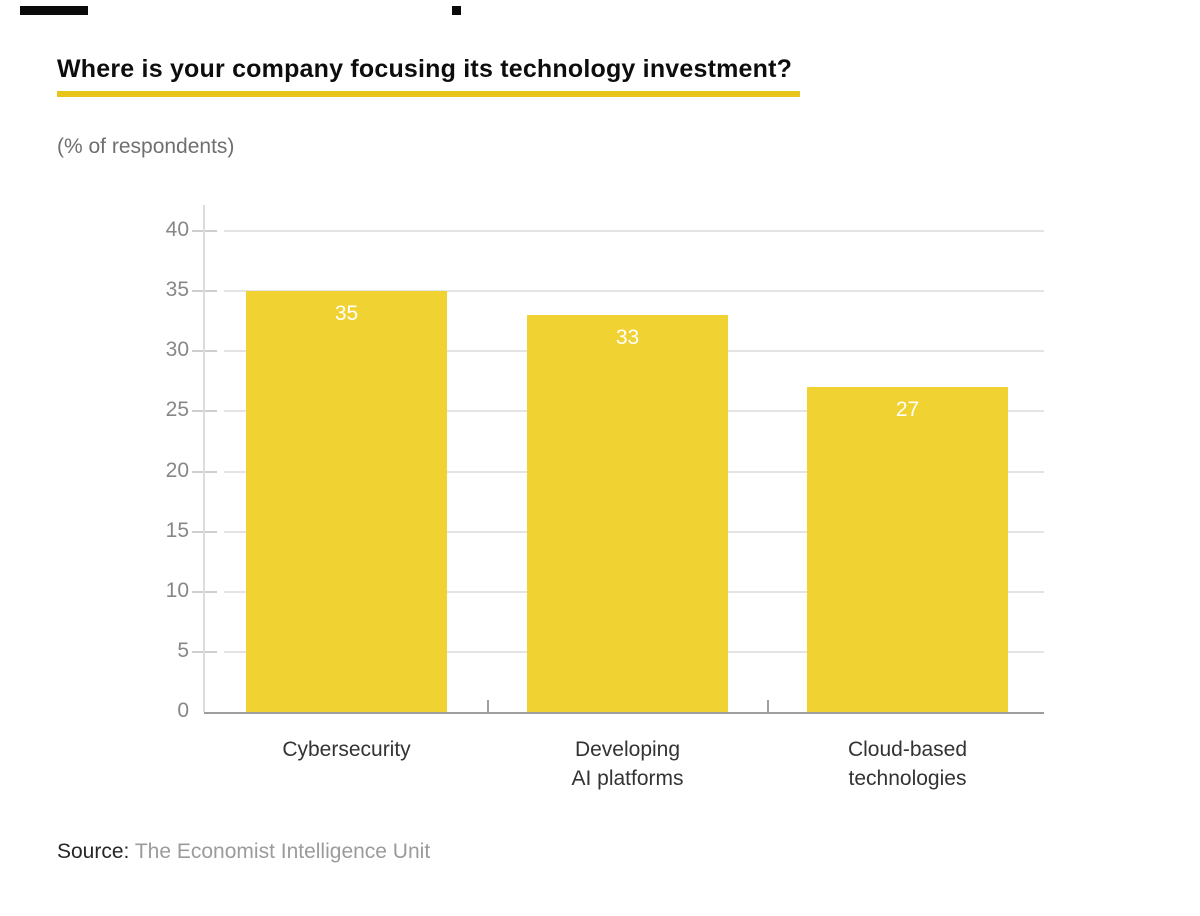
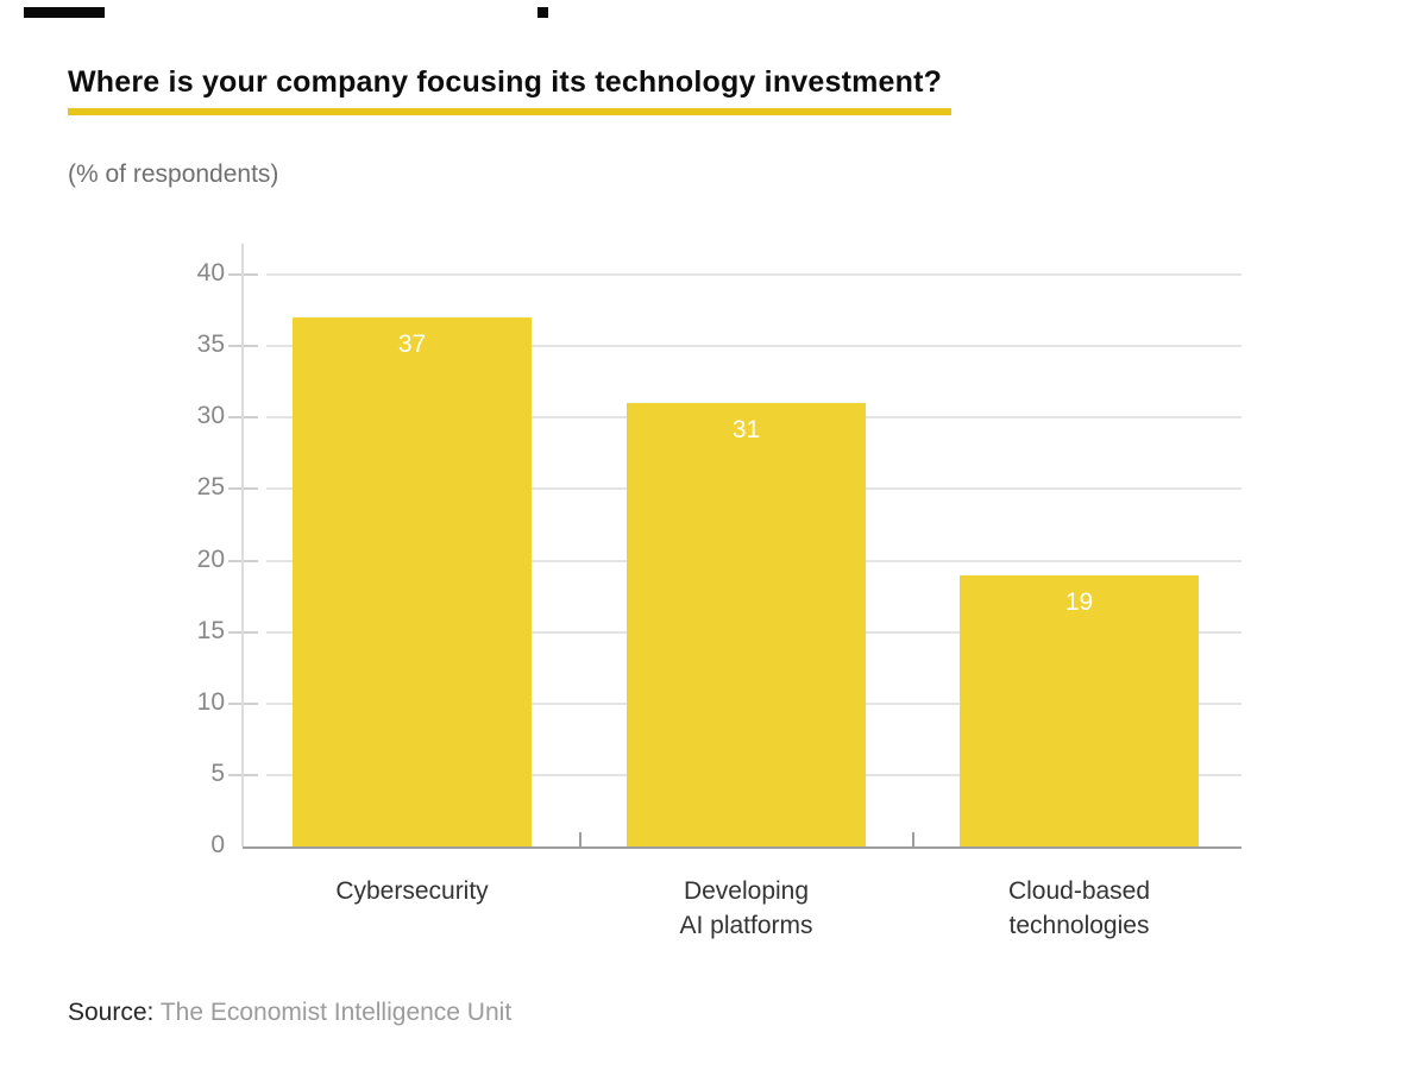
Cybersecurity: 35 -> 37
Developing AI platforms: 33 -> 31
Cloud-based technologies: 27 -> 19
